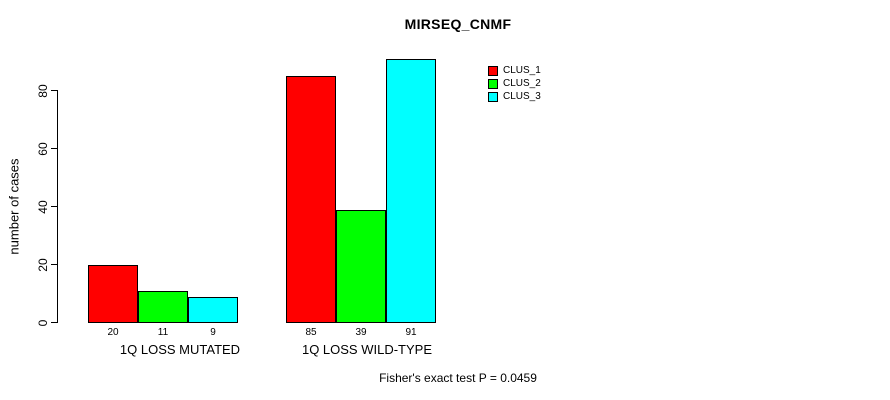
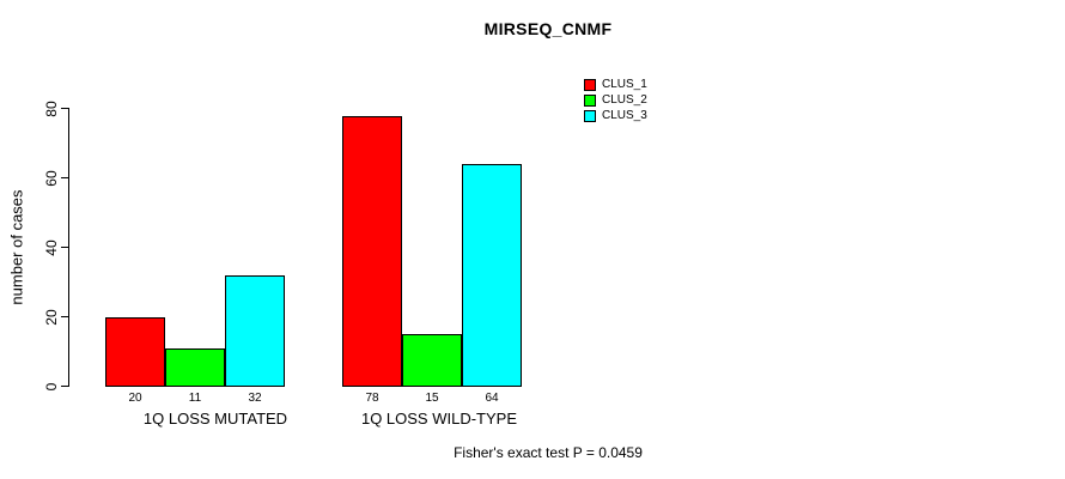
CLUS_3/1Q LOSS MUTATED: 9 -> 32
CLUS_1/1Q LOSS WILD-TYPE: 85 -> 78
CLUS_2/1Q LOSS WILD-TYPE: 39 -> 15
CLUS_3/1Q LOSS WILD-TYPE: 91 -> 64
